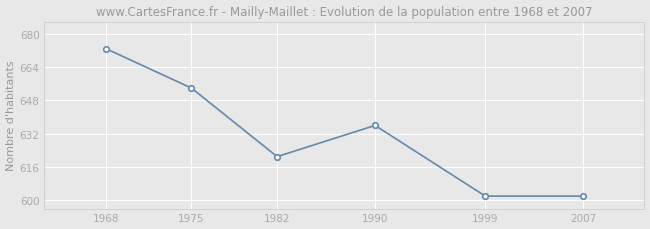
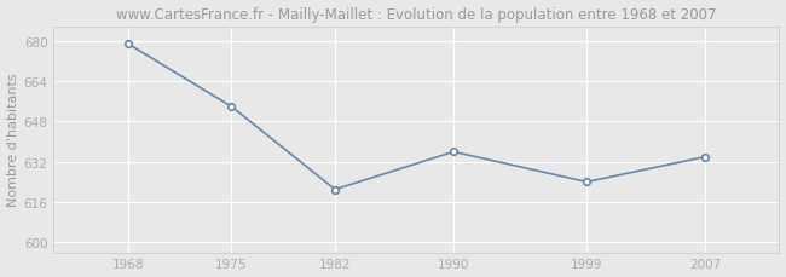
1968: 673 -> 679
1999: 602 -> 624
2007: 602 -> 634
